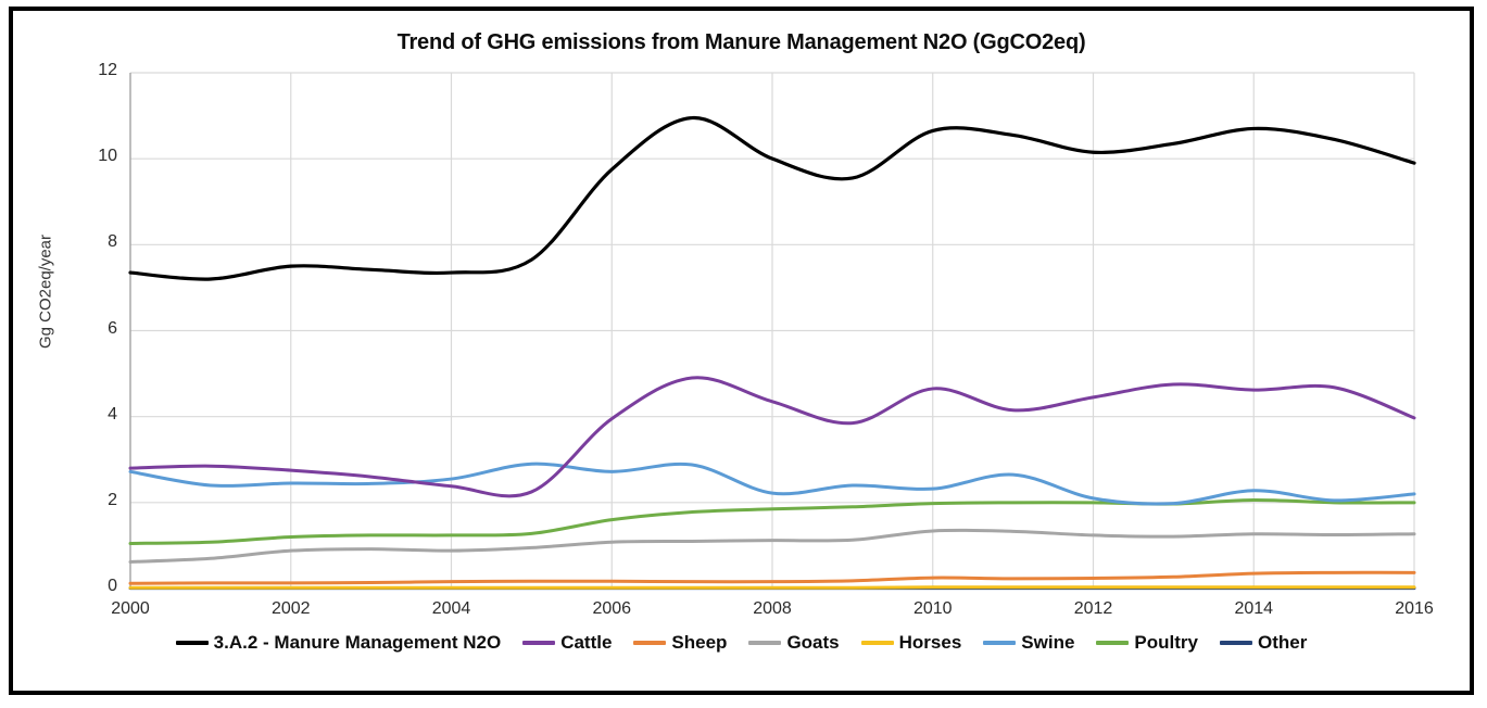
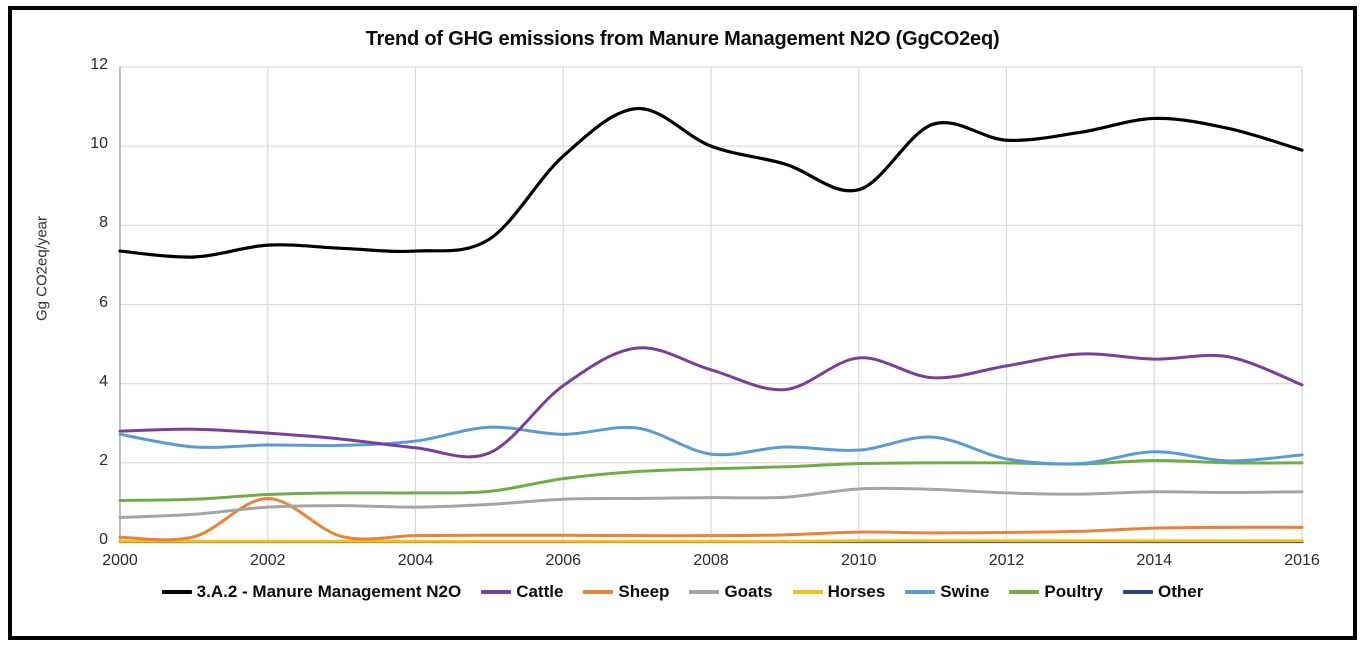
Sheep/2002: 0.1 -> 1.1
3.A.2 - Manure Management N2O/2010: 10.7 -> 8.9
